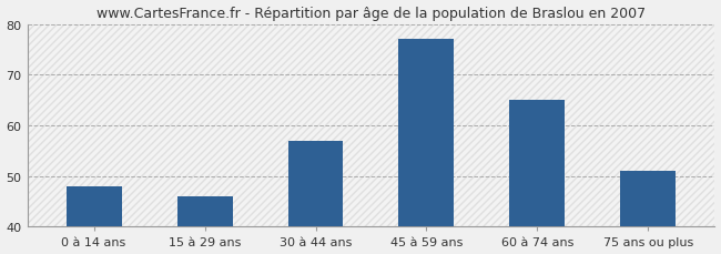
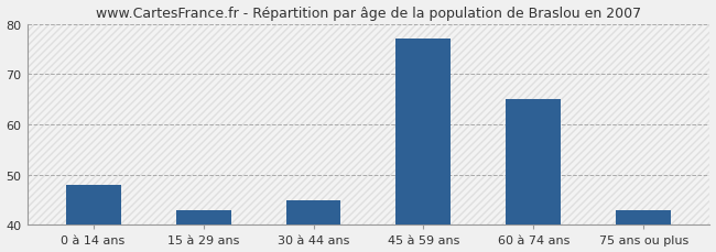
15 à 29 ans: 46 -> 43
30 à 44 ans: 57 -> 45
75 ans ou plus: 51 -> 43
